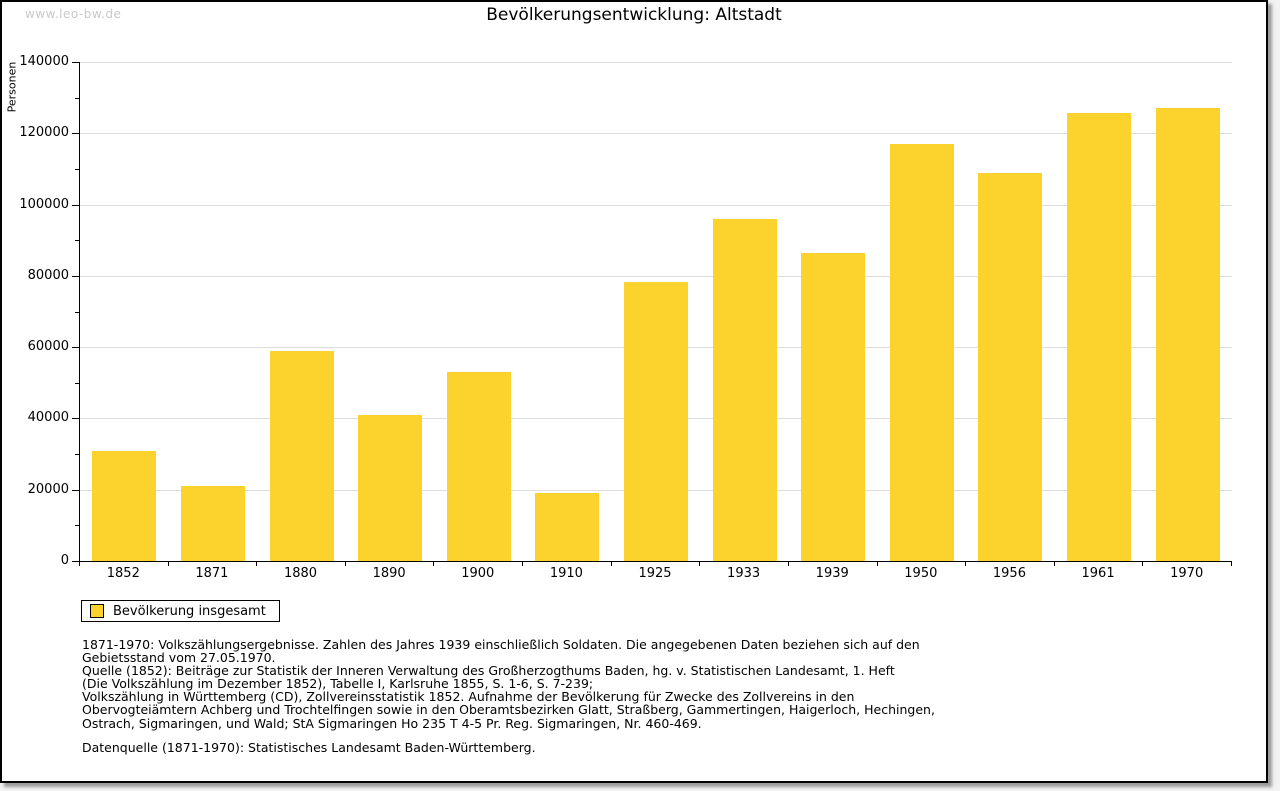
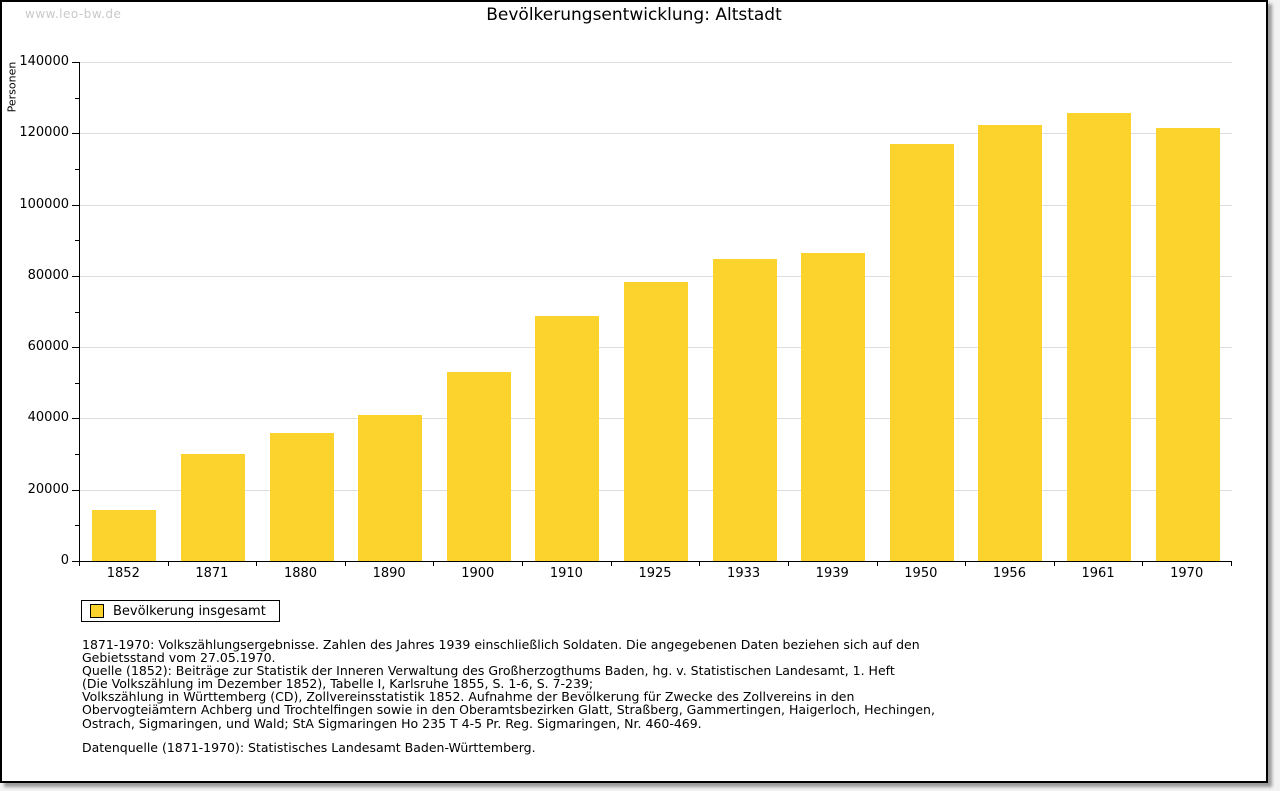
1852: 31000 -> 14000
1871: 21000 -> 30000
1880: 59000 -> 36000
1910: 19000 -> 69000
1933: 96000 -> 85000
1956: 109000 -> 122000
1970: 127000 -> 121000
